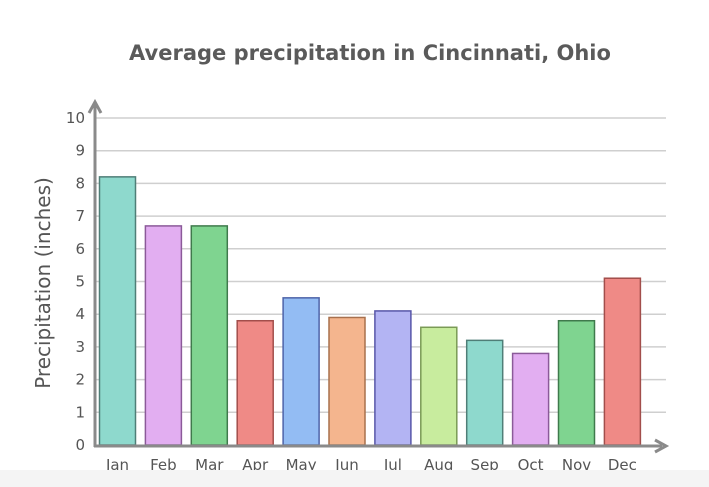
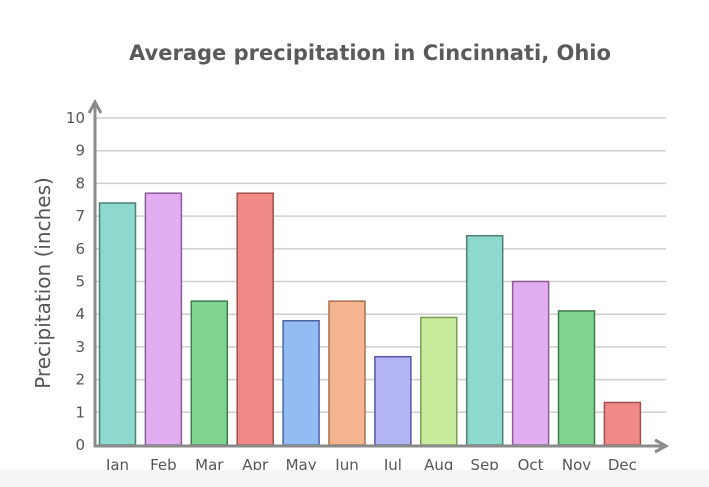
Jan: 8.2 -> 7.4
Feb: 6.7 -> 7.7
Mar: 6.7 -> 4.4
Apr: 3.8 -> 7.7
May: 4.5 -> 3.8
Jun: 3.9 -> 4.4
Jul: 4.1 -> 2.7
Aug: 3.6 -> 3.9
Sep: 3.2 -> 6.4
Oct: 2.8 -> 5.0
Nov: 3.8 -> 4.1
Dec: 5.1 -> 1.3
